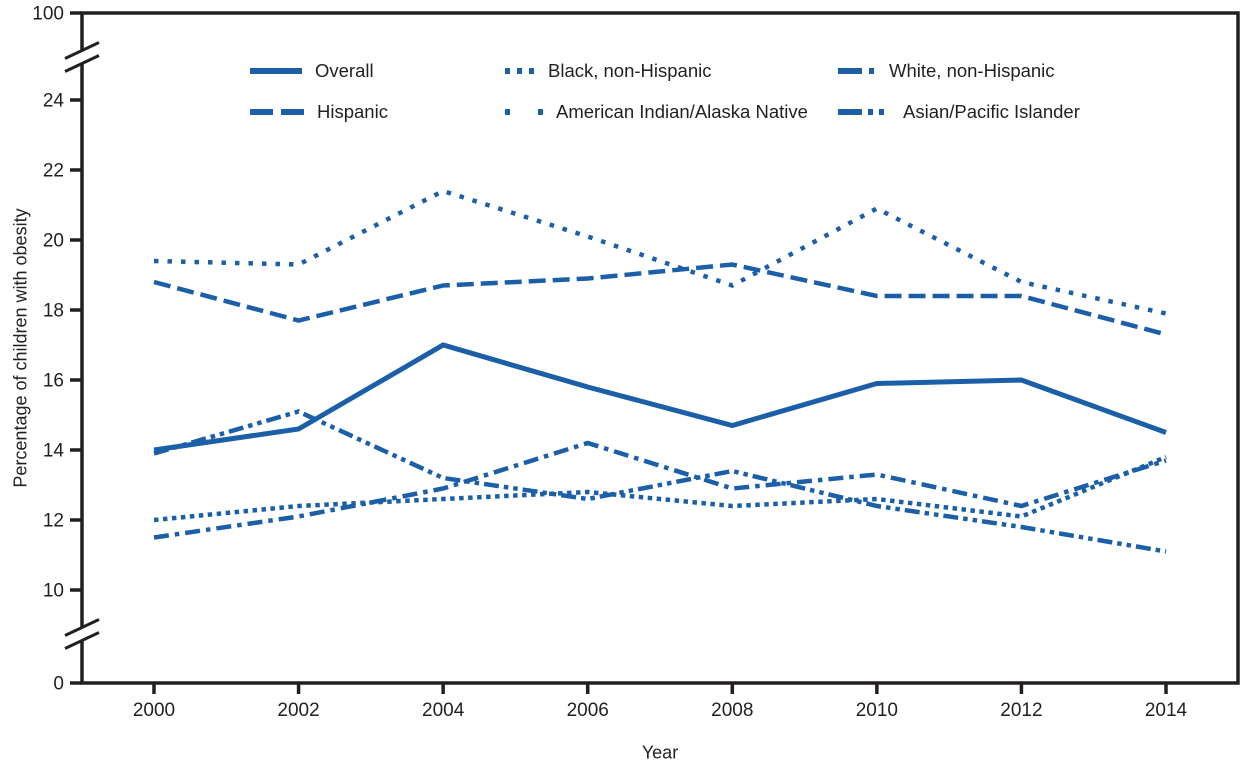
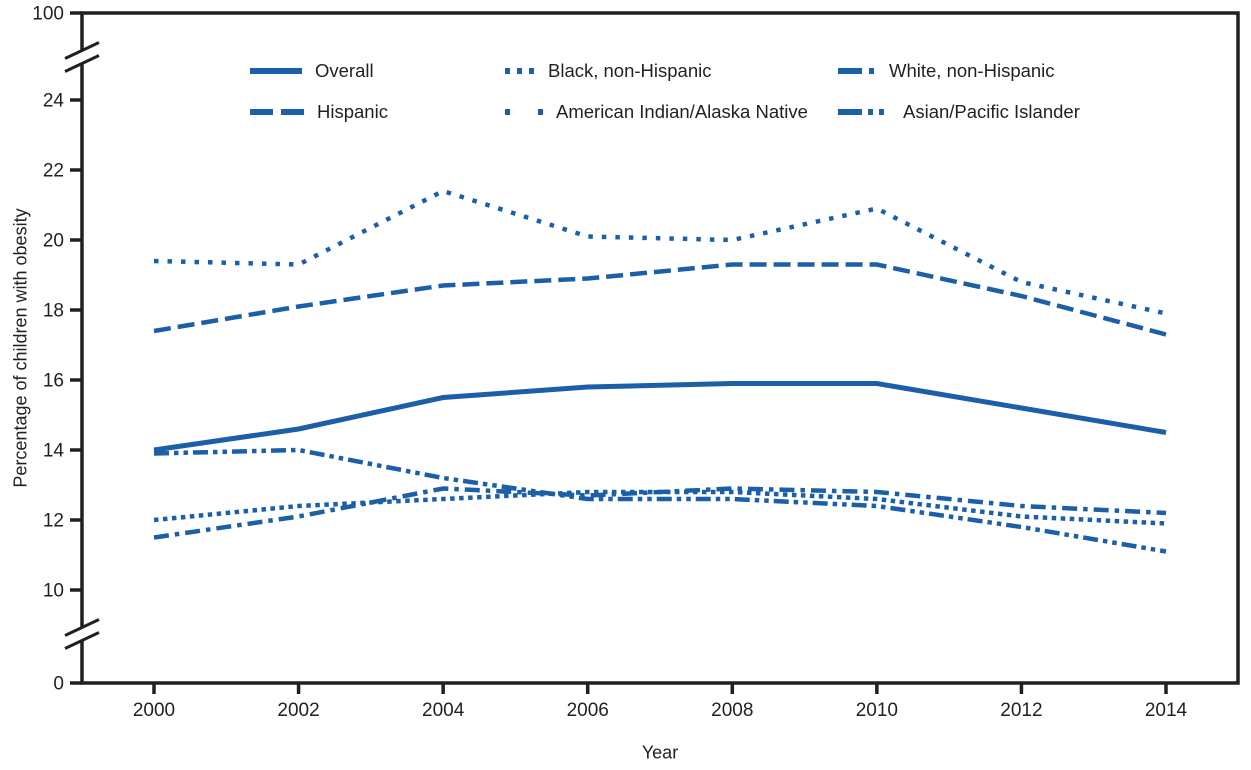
Hispanic/2000: 18.8 -> 17.4
Hispanic/2002: 17.7 -> 18.1
Asian/Pacific Islander/2002: 15.1 -> 14.0
Overall/2004: 17.0 -> 15.5
White, non-Hispanic/2006: 14.2 -> 12.7
Overall/2008: 14.7 -> 15.9
Black, non-Hispanic/2008: 12.4 -> 12.8
American Indian/Alaska Native/2008: 18.7 -> 20.0
Asian/Pacific Islander/2008: 13.4 -> 12.6
Hispanic/2010: 18.4 -> 19.3
White, non-Hispanic/2010: 13.3 -> 12.8
Overall/2012: 16.0 -> 15.2
Black, non-Hispanic/2014: 13.8 -> 11.9
White, non-Hispanic/2014: 13.7 -> 12.2
